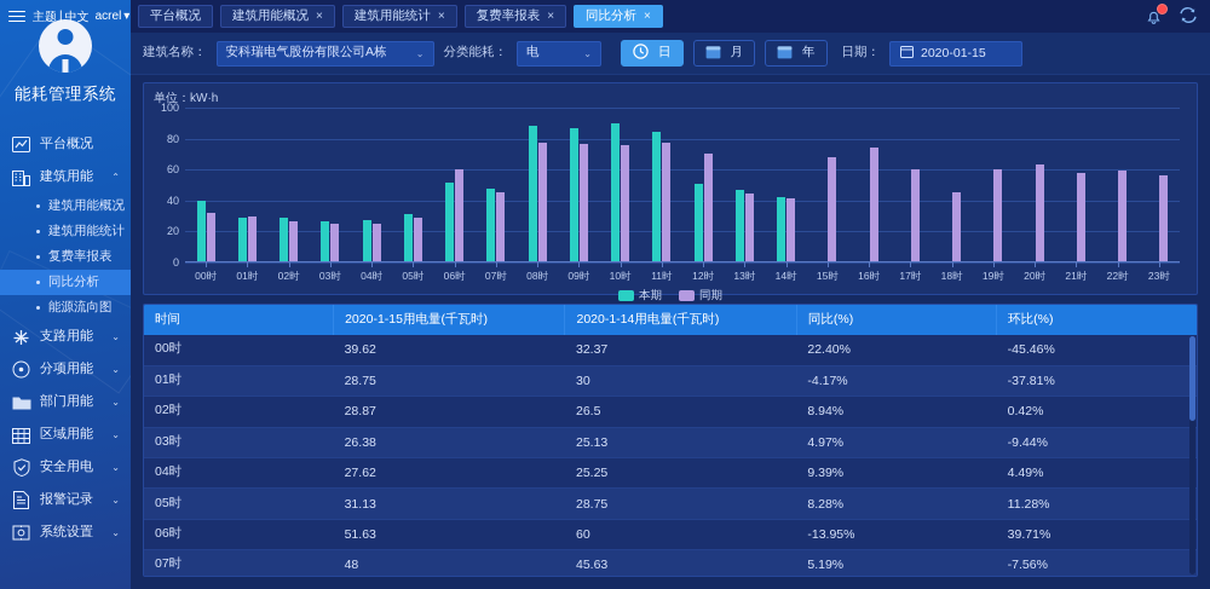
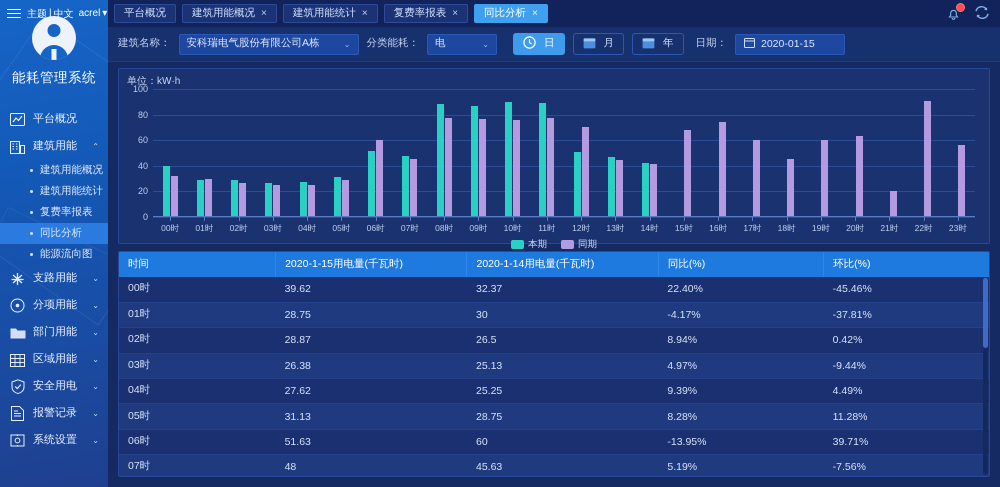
本期/11时: 84 -> 89
同期/21时: 58 -> 20
同期/22时: 59 -> 91
